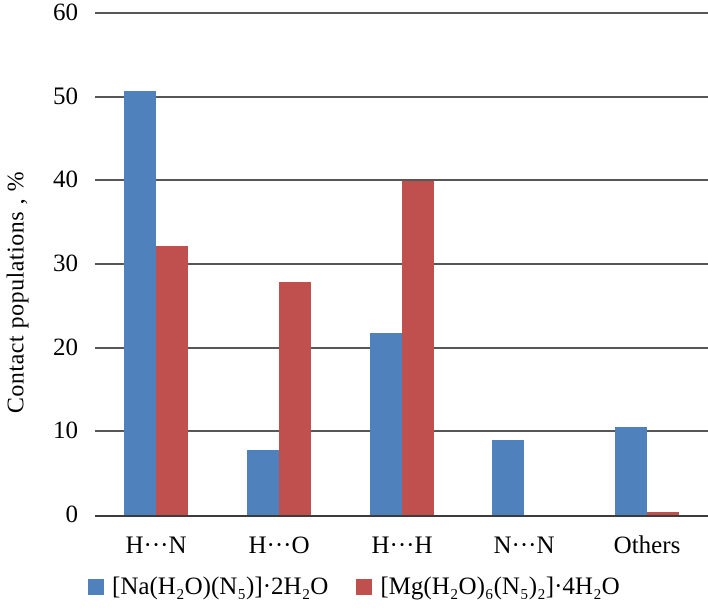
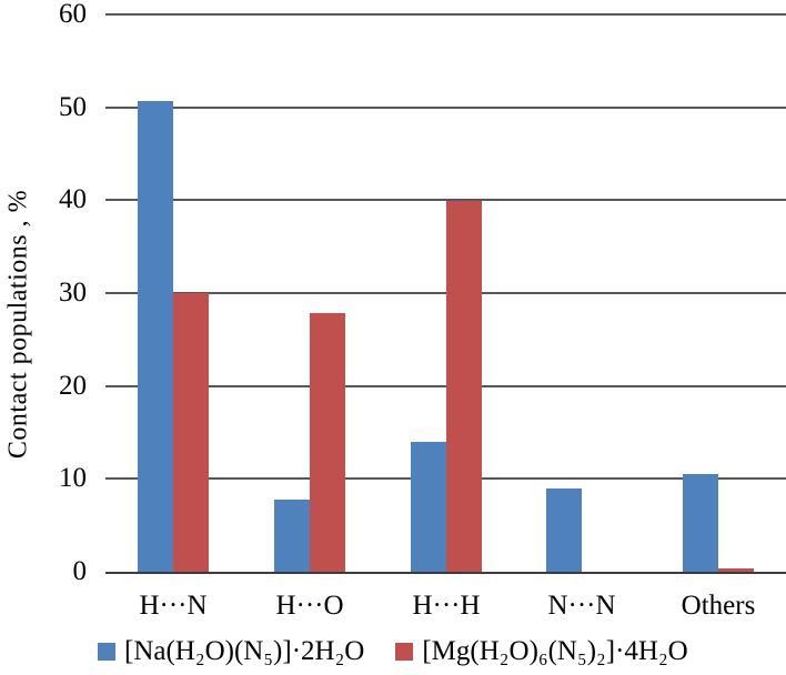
[Mg(H₂O)₆(N₅)₂]·4H₂O/H···N: 32 -> 30
[Na(H₂O)(N₅)]·2H₂O/H···H: 22 -> 14
